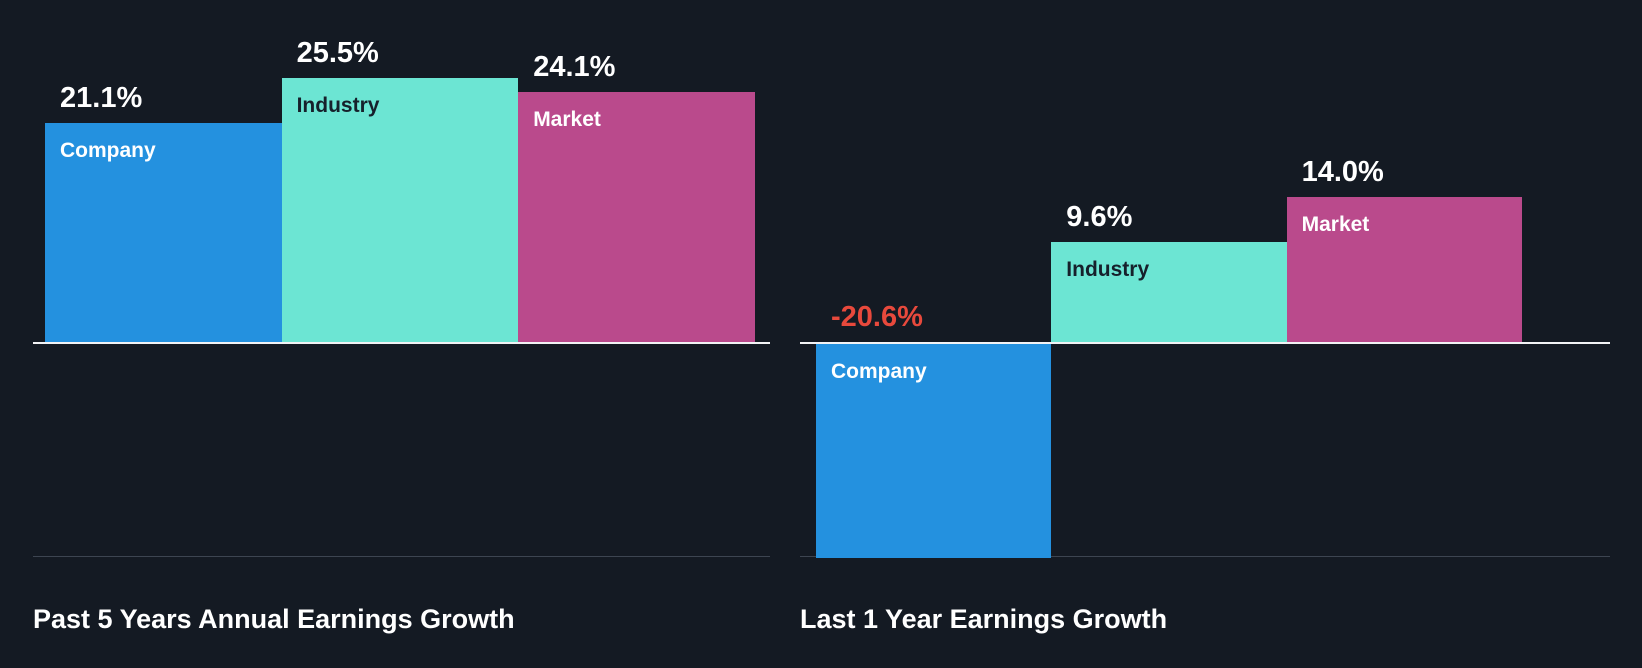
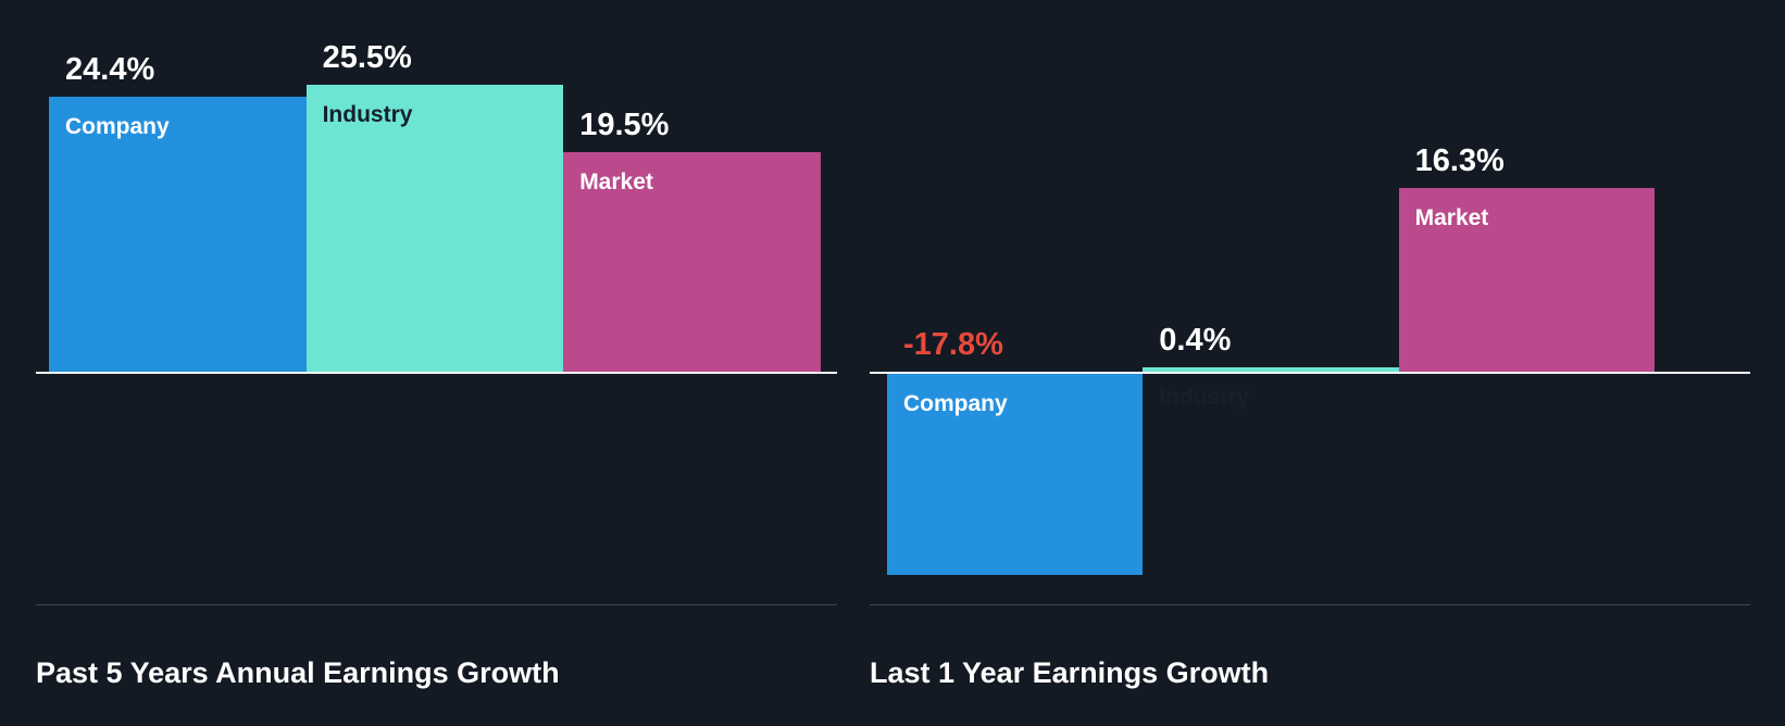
Past 5 Years Annual Earnings Growth/Company: 21.1% -> 24.4%
Past 5 Years Annual Earnings Growth/Market: 24.1% -> 19.5%
Last 1 Year Earnings Growth/Company: -20.6% -> -17.8%
Last 1 Year Earnings Growth/Industry: 9.6% -> 0.4%
Last 1 Year Earnings Growth/Market: 14.0% -> 16.3%
